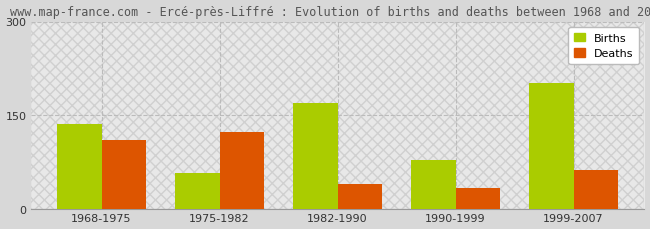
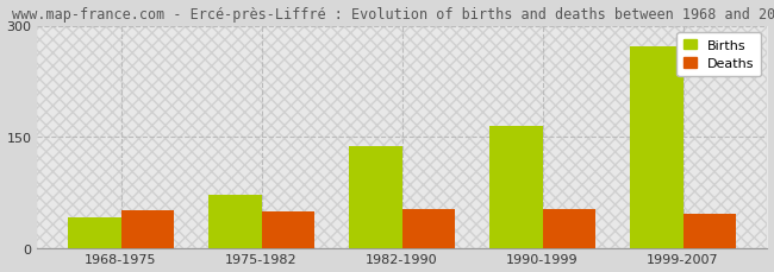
Births/1968-1975: 136 -> 42
Deaths/1968-1975: 110 -> 52
Births/1975-1982: 58 -> 72
Deaths/1975-1982: 124 -> 50
Births/1982-1990: 170 -> 138
Deaths/1982-1990: 40 -> 53
Births/1990-1999: 78 -> 165
Deaths/1990-1999: 34 -> 53
Births/1999-2007: 202 -> 272
Deaths/1999-2007: 62 -> 47
